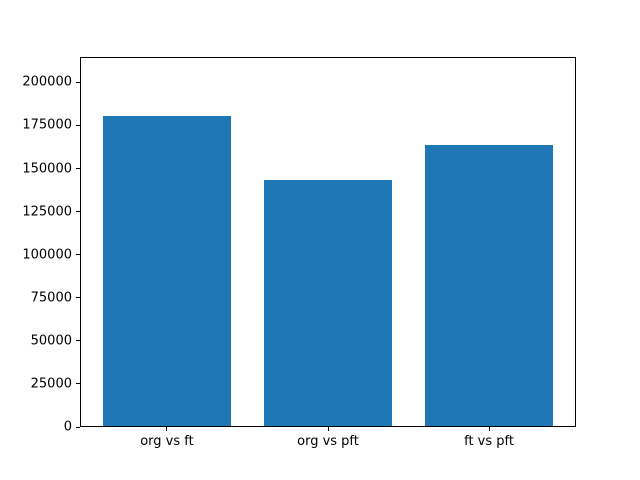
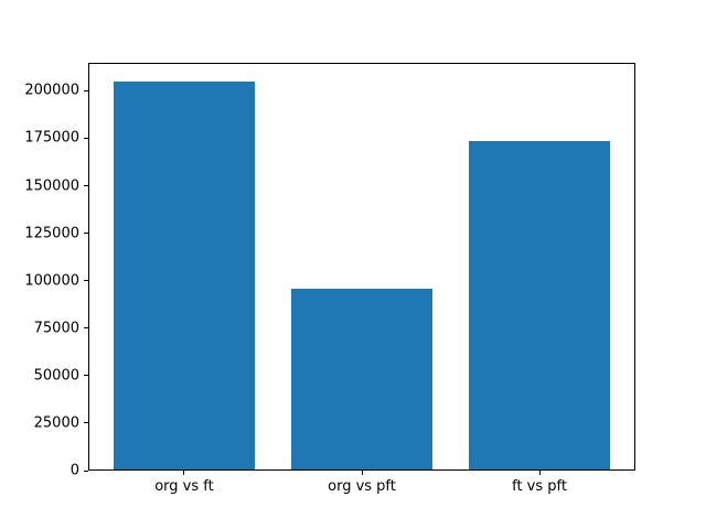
org vs ft: 180000 -> 204000
org vs pft: 143000 -> 95000
ft vs pft: 163000 -> 173000
